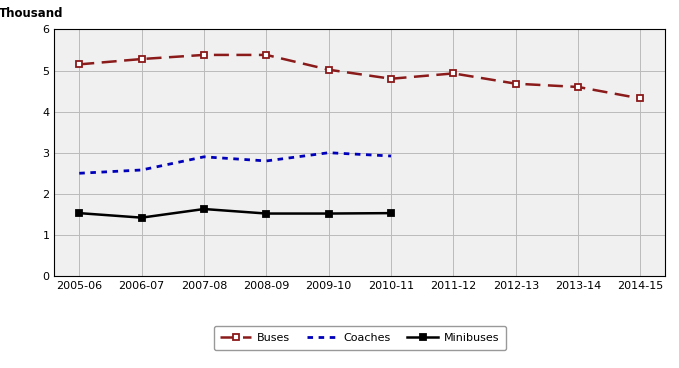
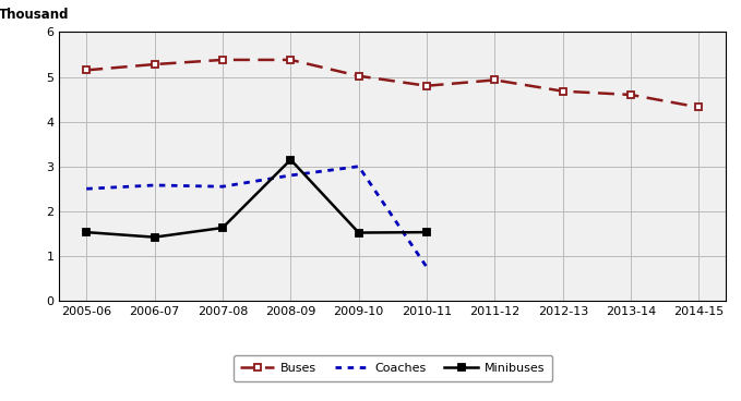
Coaches/2007-08: 2.90 -> 2.55
Minibuses/2008-09: 1.52 -> 3.15
Coaches/2010-11: 2.92 -> 0.75
